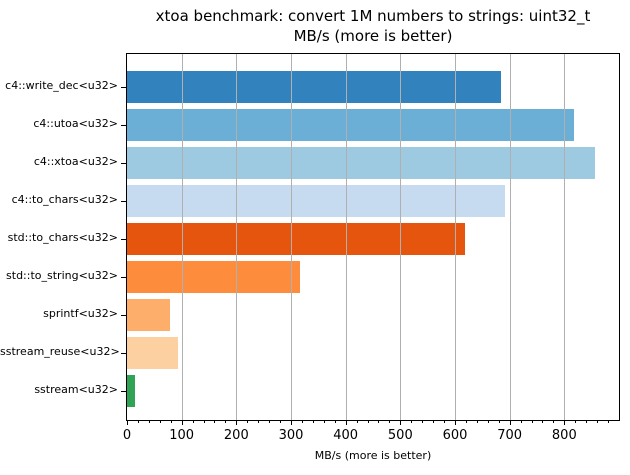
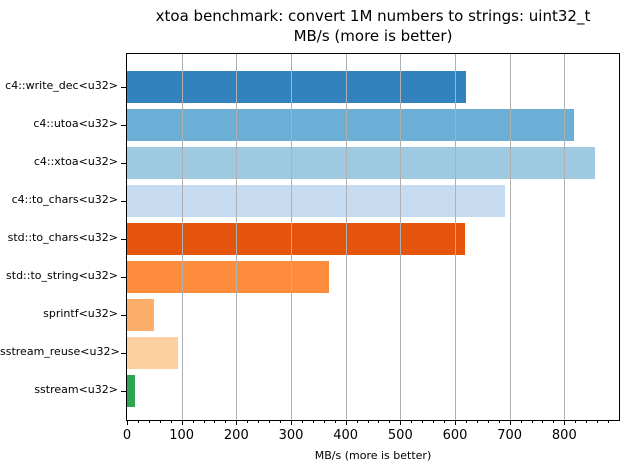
c4::write_dec<u32>: 680 -> 620
std::to_string<u32>: 320 -> 370
sprintf<u32>: 80 -> 50
